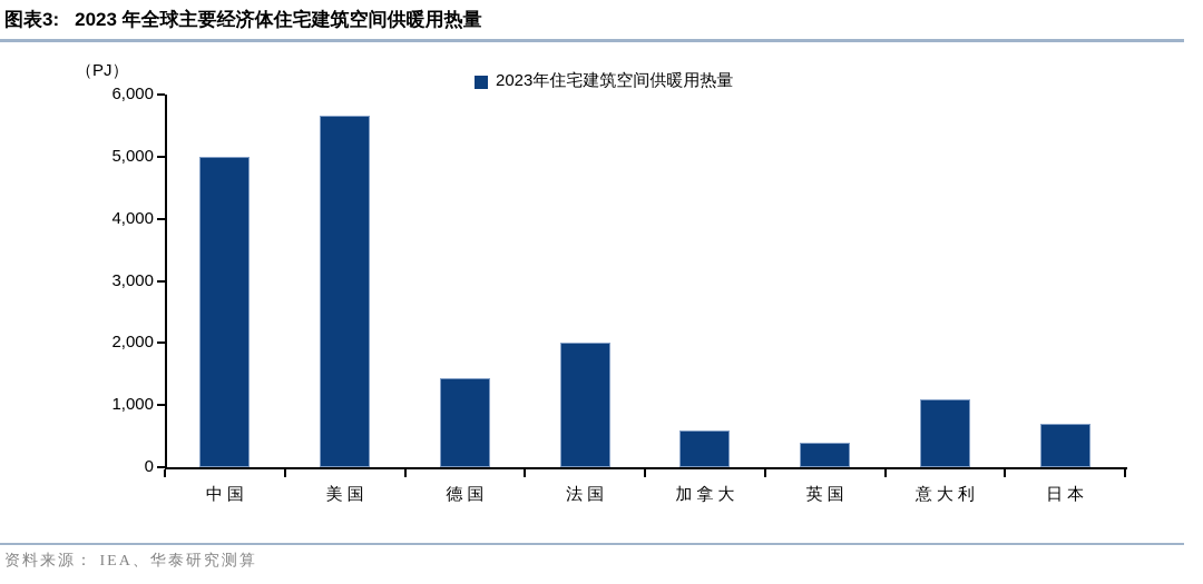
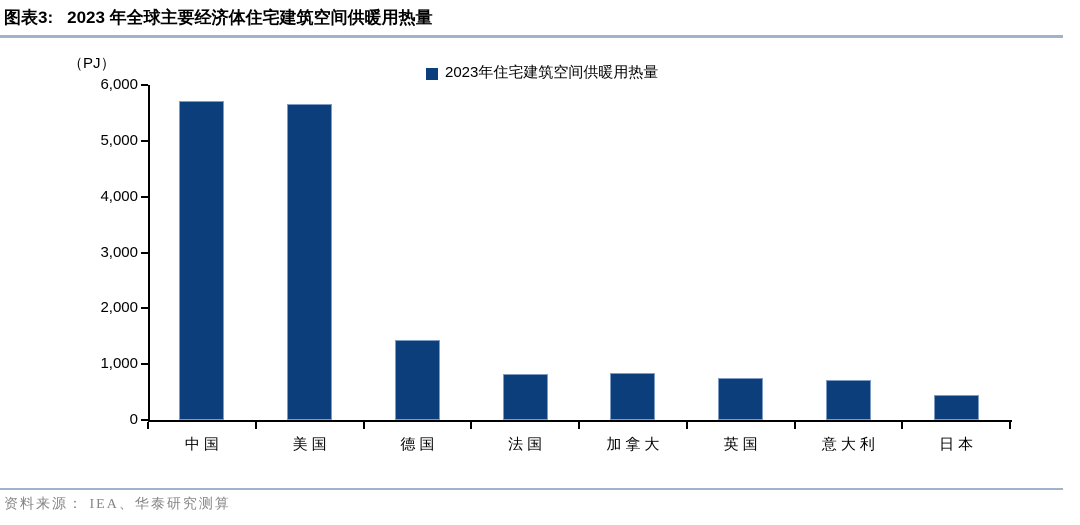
中国: 5000 -> 5700
法国: 2000 -> 800
加拿大: 600 -> 800
英国: 400 -> 800
意大利: 1100 -> 700
日本: 700 -> 400
